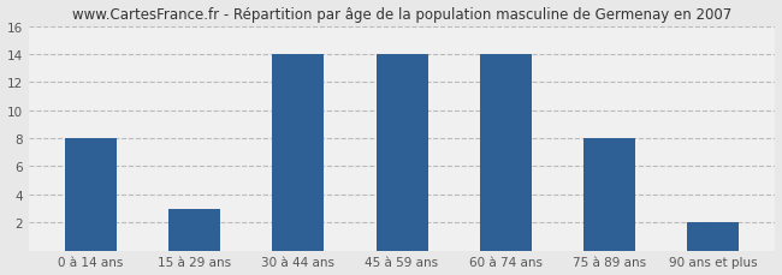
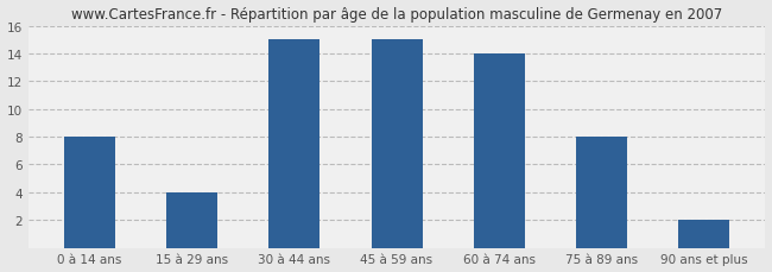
15 à 29 ans: 3 -> 4
30 à 44 ans: 14 -> 15
45 à 59 ans: 14 -> 15
